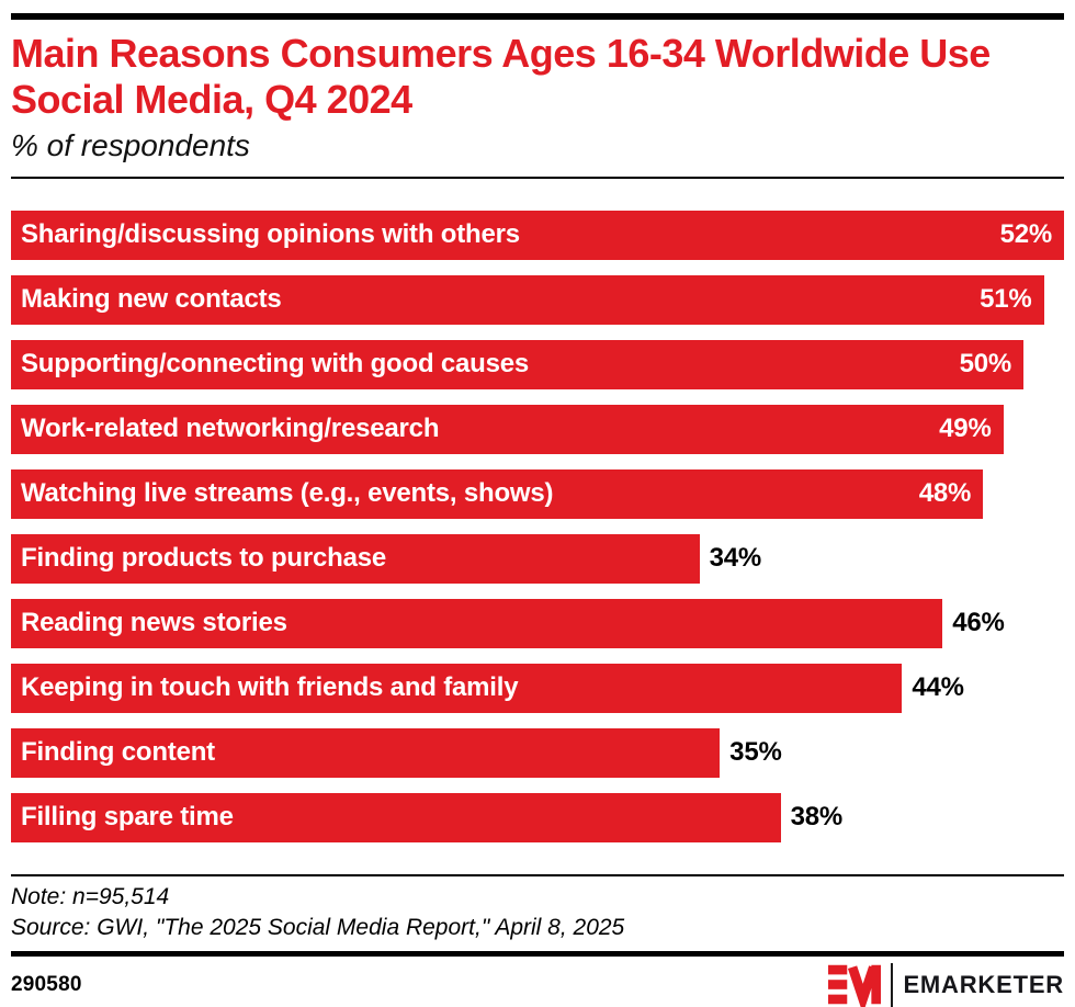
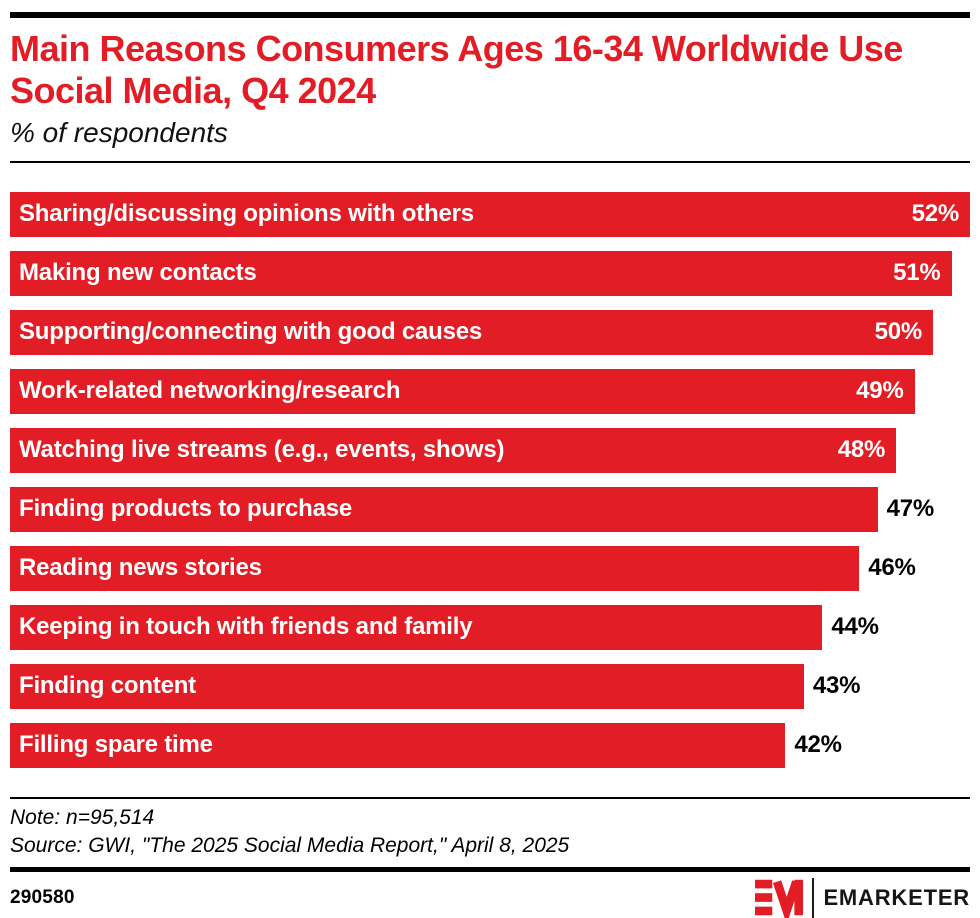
Finding products to purchase: 34% -> 47%
Finding content: 35% -> 43%
Filling spare time: 38% -> 42%
